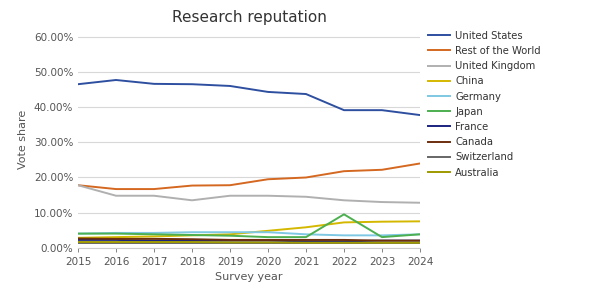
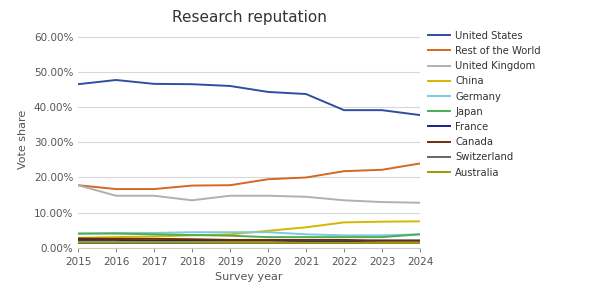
Japan/2022: 9.5% -> 3.0%
